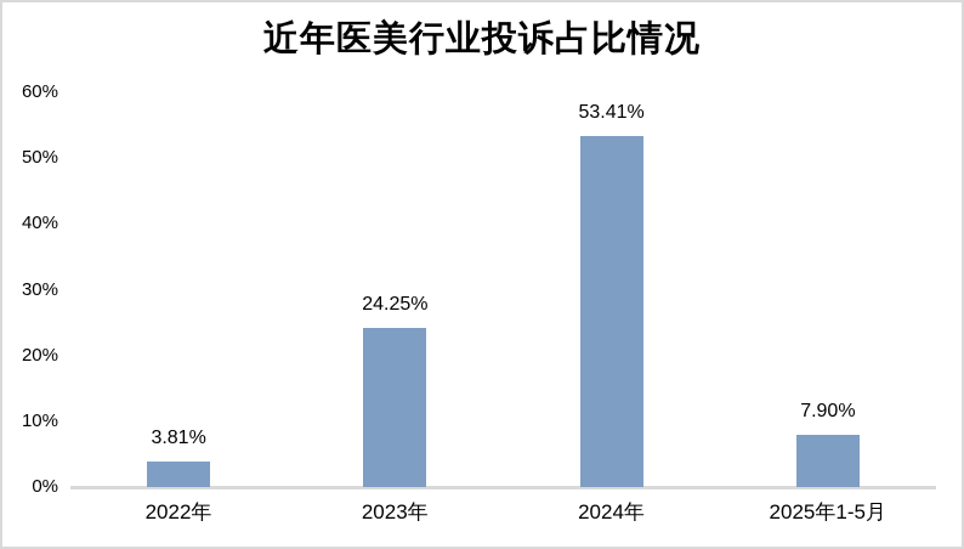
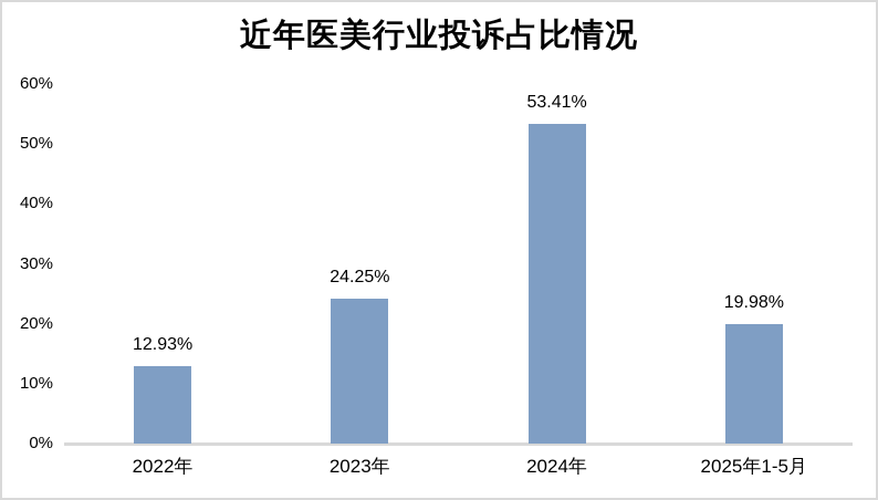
2022年: 3.81% -> 12.93%
2025年1-5月: 7.90% -> 19.98%
